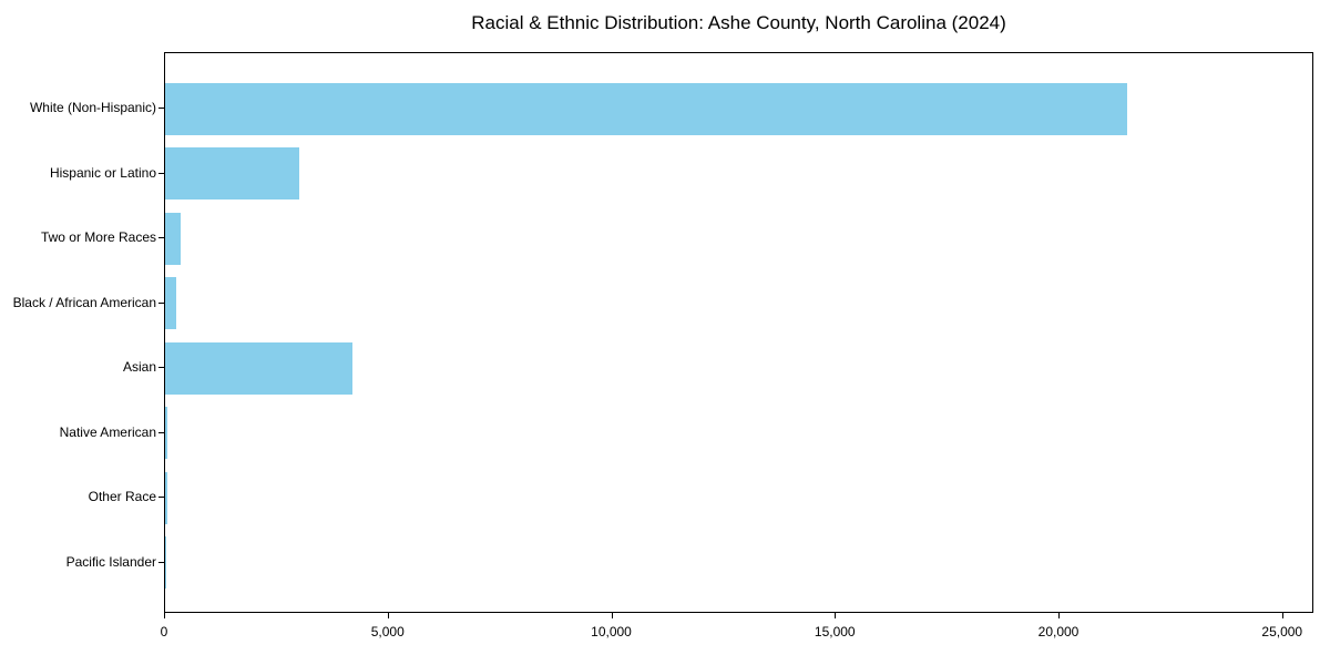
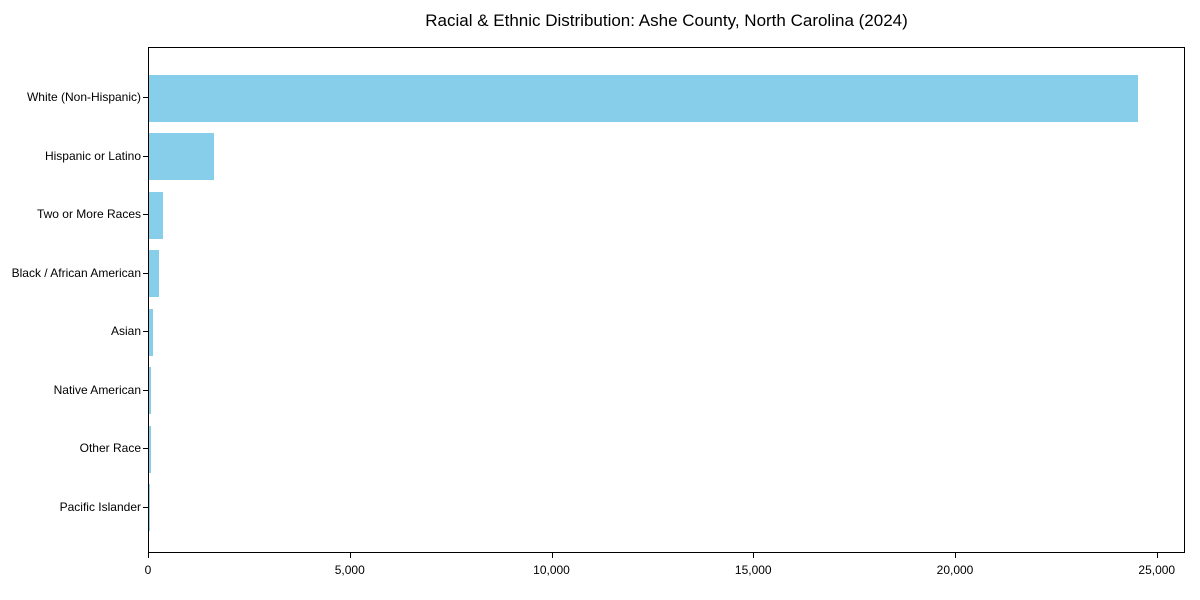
White (Non-Hispanic): 21500 -> 24500
Hispanic or Latino: 3000 -> 1600
Asian: 4200 -> 100
